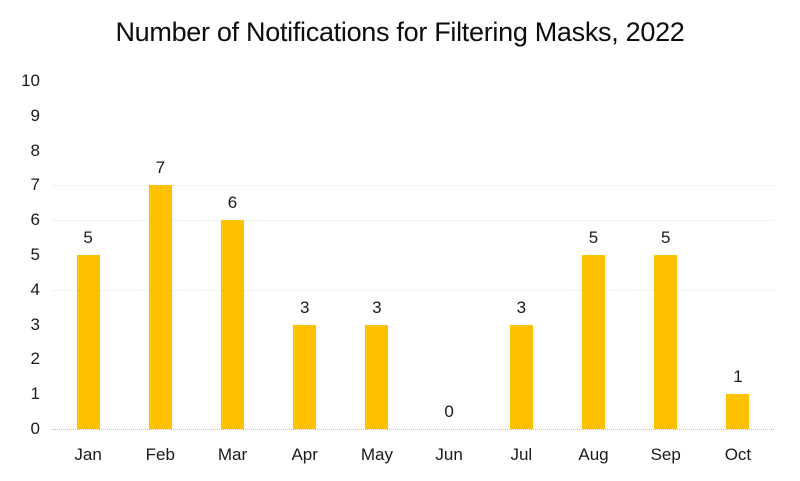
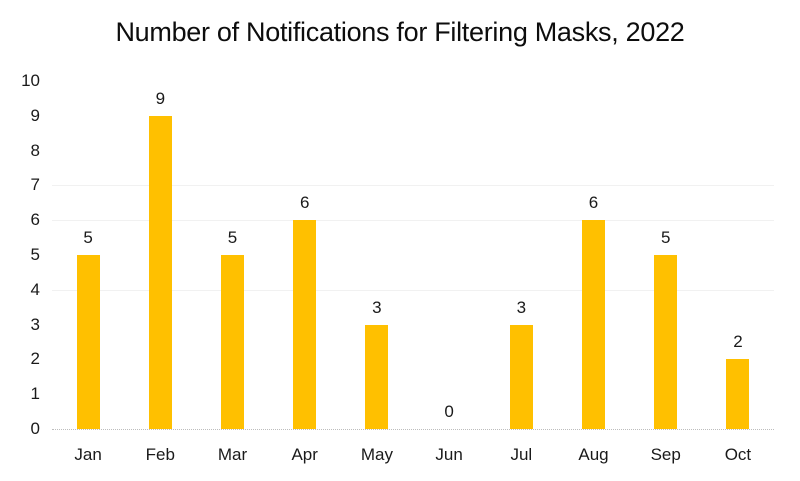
Feb: 7 -> 9
Mar: 6 -> 5
Apr: 3 -> 6
Aug: 5 -> 6
Oct: 1 -> 2
